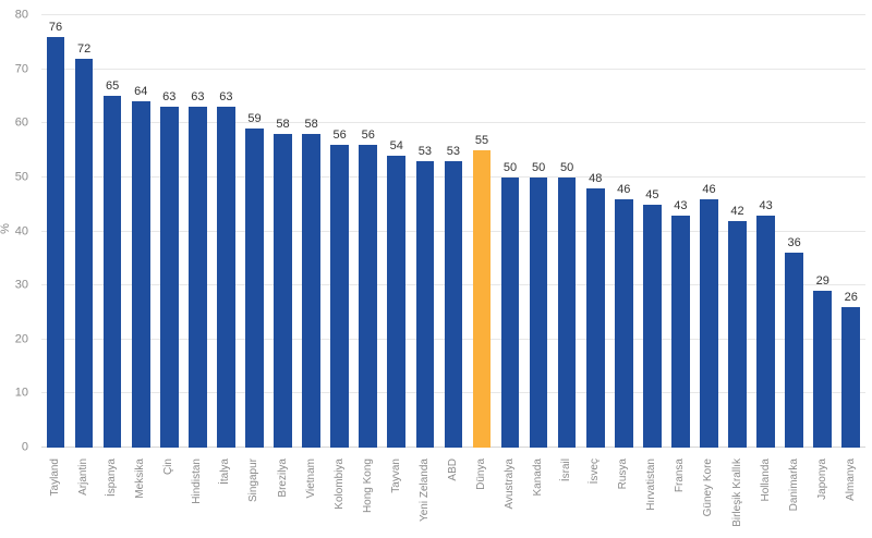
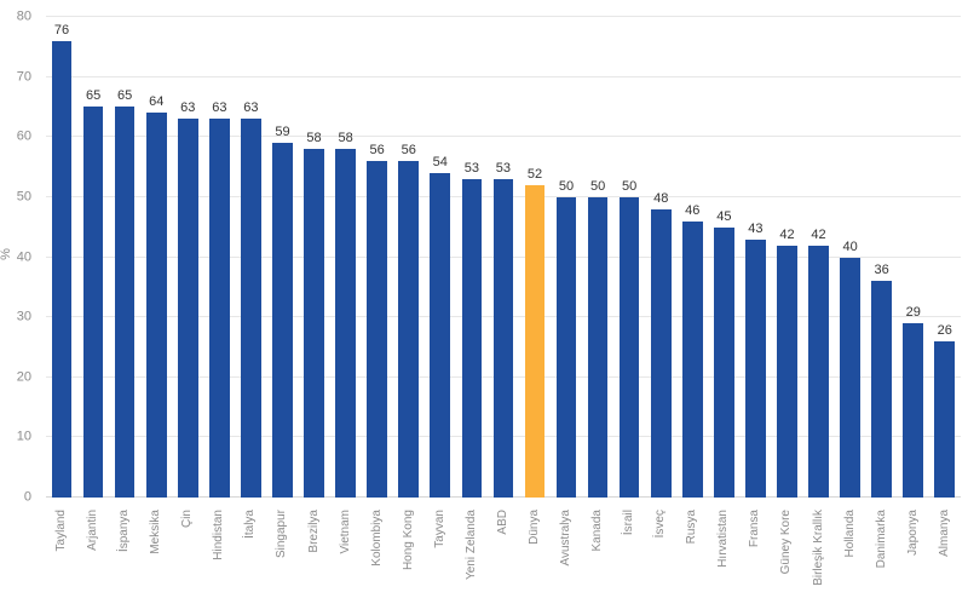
Arjantin: 72 -> 65
Dünya: 55 -> 52
Güney Kore: 46 -> 42
Hollanda: 43 -> 40
